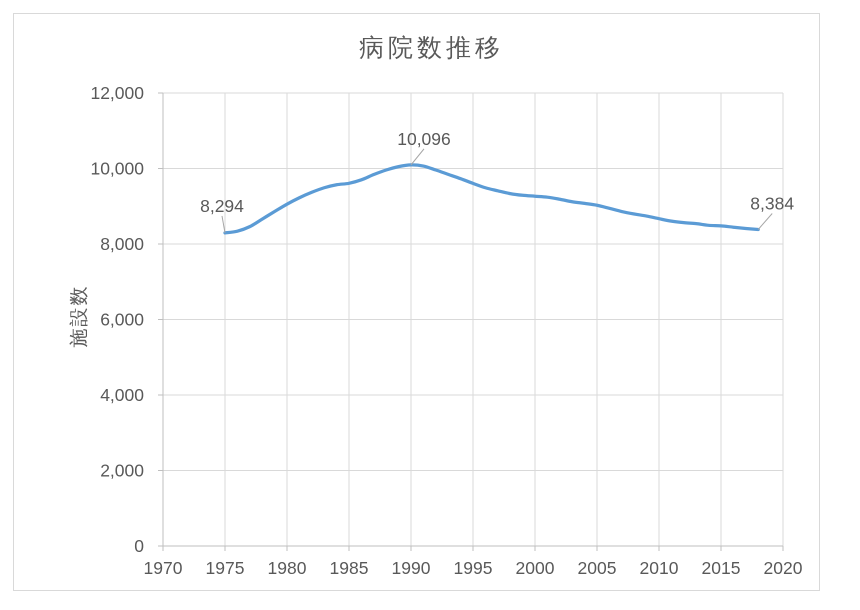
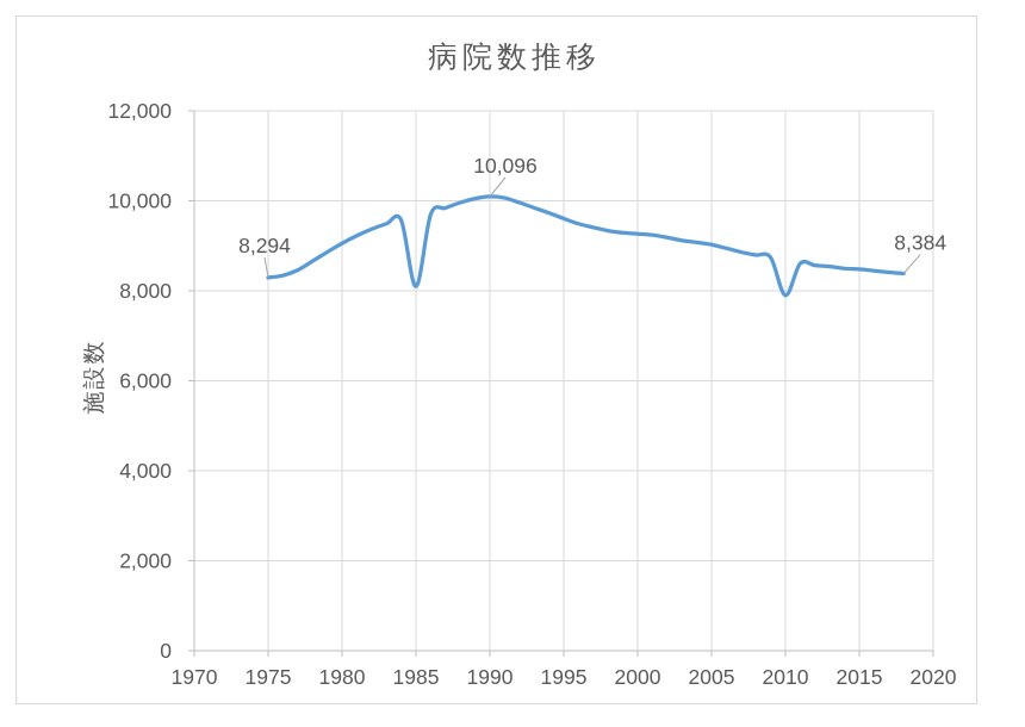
1985: 9600 -> 8100
2010: 8700 -> 7900
